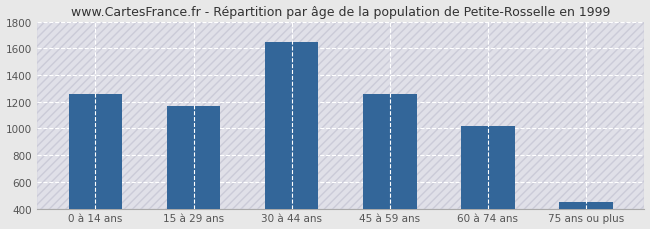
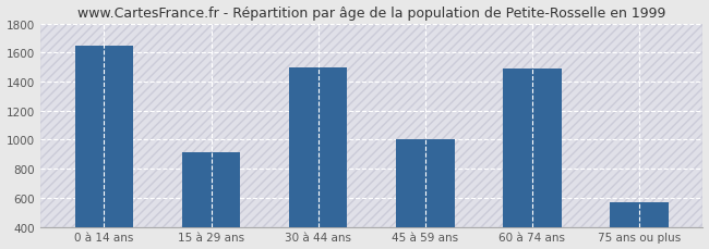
0 à 14 ans: 1260 -> 1650
15 à 29 ans: 1160 -> 910
30 à 44 ans: 1640 -> 1500
45 à 59 ans: 1260 -> 1000
60 à 74 ans: 1020 -> 1490
75 ans ou plus: 450 -> 570
